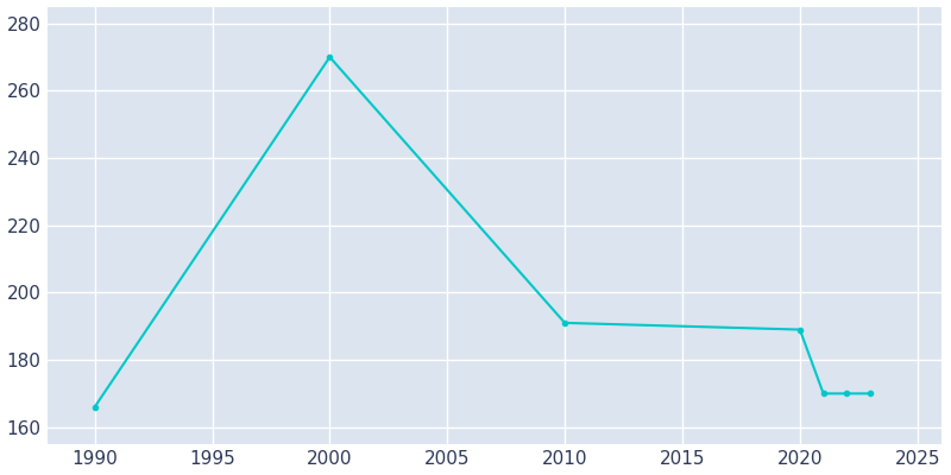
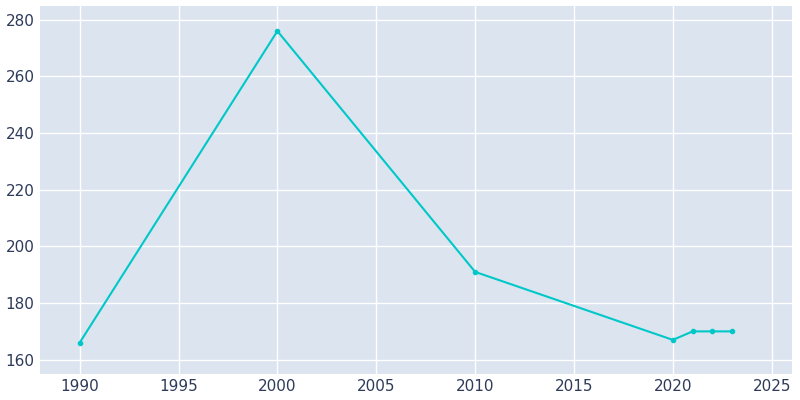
2000: 270 -> 276
2020: 189 -> 167
